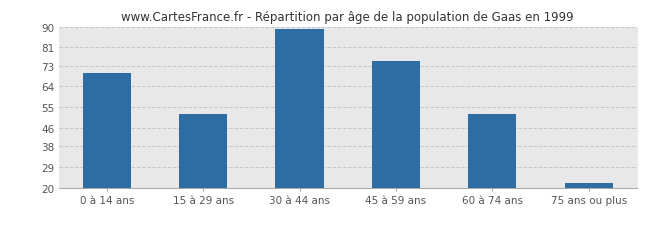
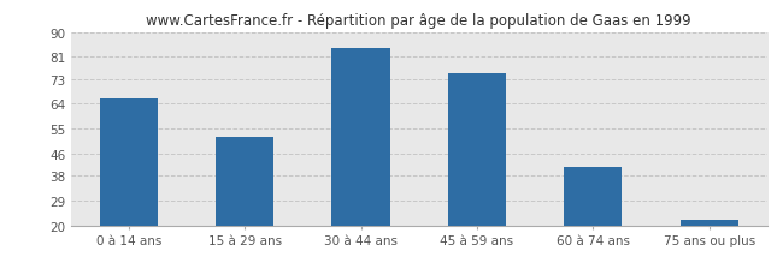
0 à 14 ans: 70 -> 66
30 à 44 ans: 89 -> 84
60 à 74 ans: 52 -> 41
